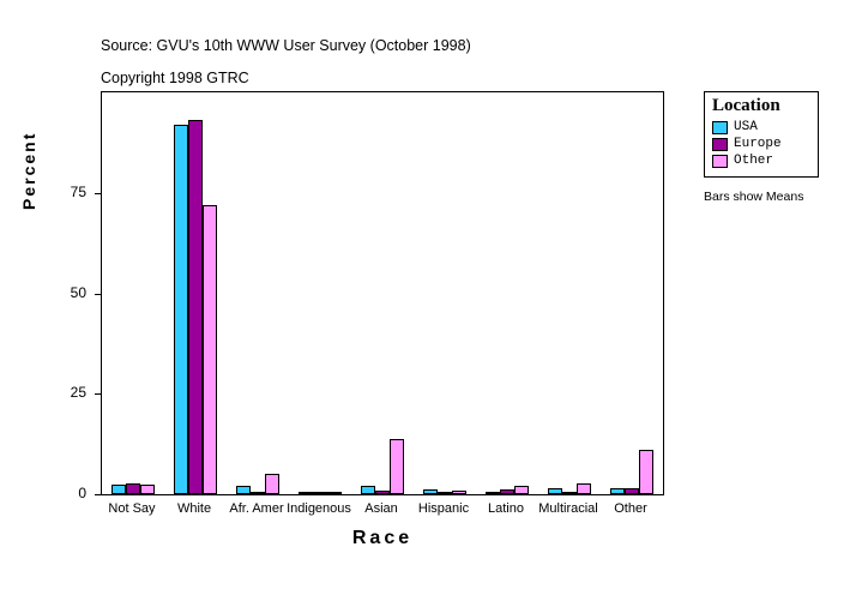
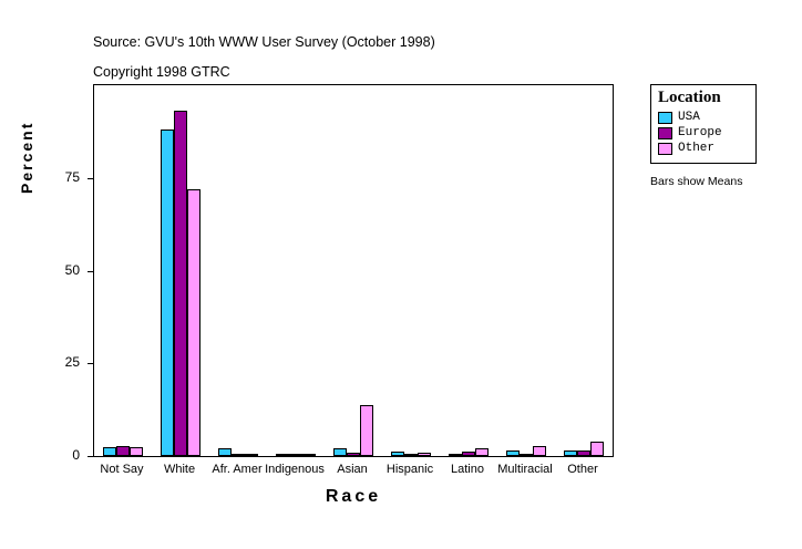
USA/White: 92 -> 88
Other/Afr. Amer: 5 -> 1
Other/Other: 11 -> 4
